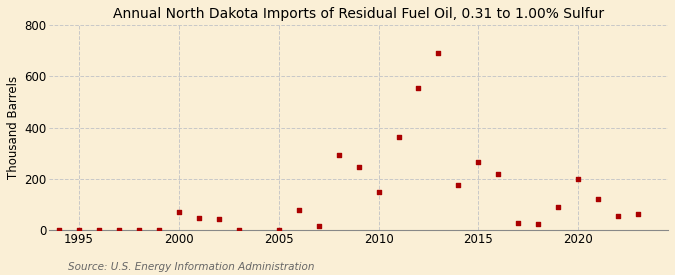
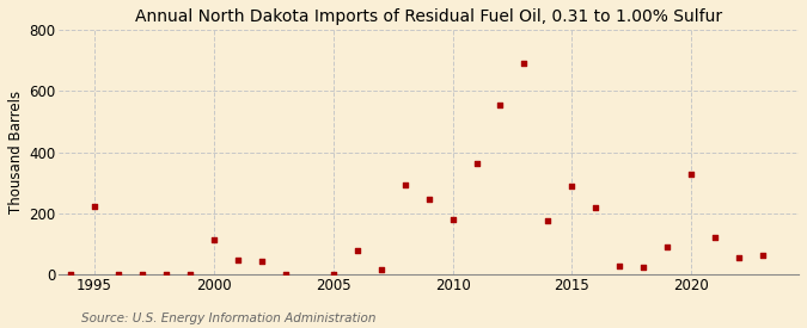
1995: 2 -> 225
2000: 70 -> 115
2010: 148 -> 180
2015: 265 -> 290
2020: 200 -> 330
